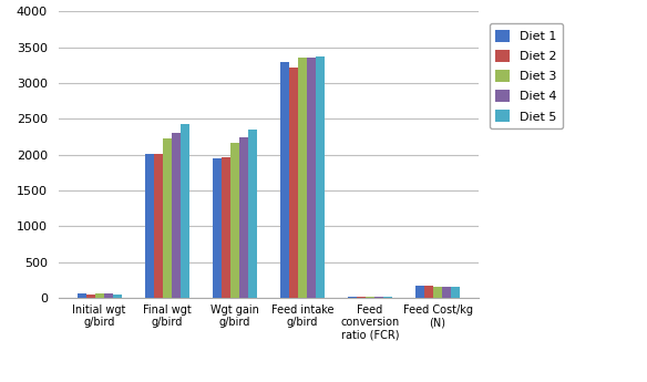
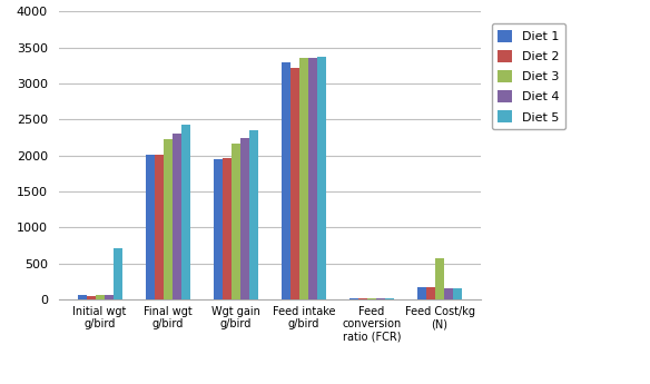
Diet 5/Initial wgt g/bird: 60 -> 720
Diet 3/Feed Cost/kg (N): 160 -> 580
